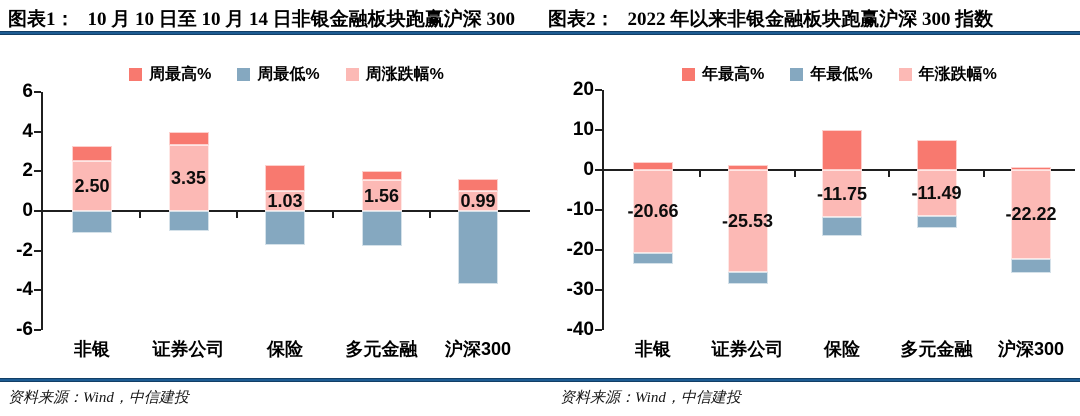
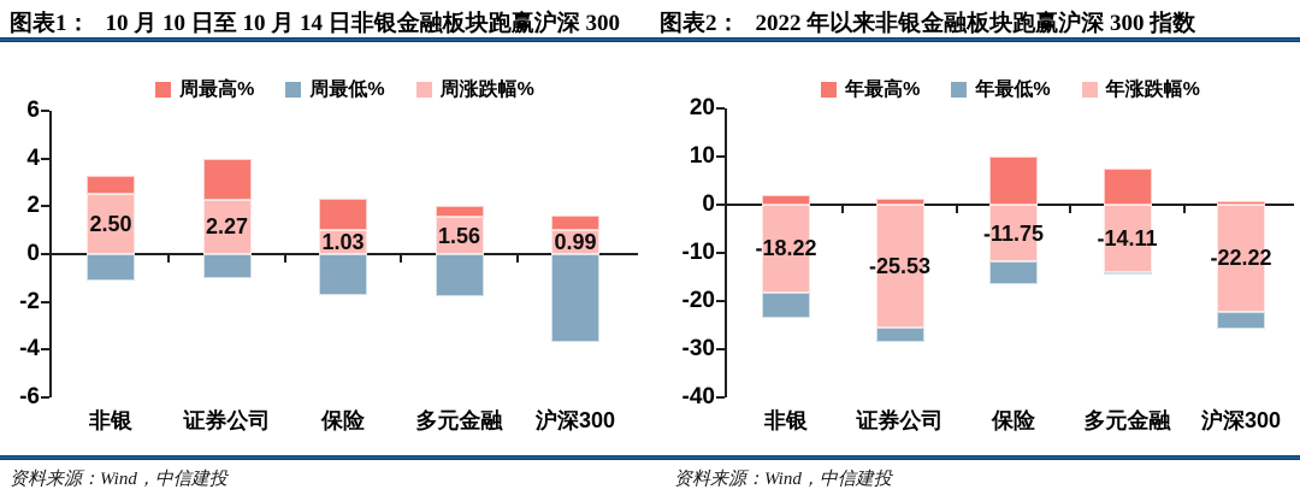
图表1： 10 月 10 日至 10 月 14 日非银金融板块跑赢沪深 300/周涨跌幅%/证券公司: 3.35 -> 2.27
图表2： 2022 年以来非银金融板块跑赢沪深 300 指数/年涨跌幅%/非银: -20.66 -> -18.22
图表2： 2022 年以来非银金融板块跑赢沪深 300 指数/年涨跌幅%/多元金融: -11.49 -> -14.11
